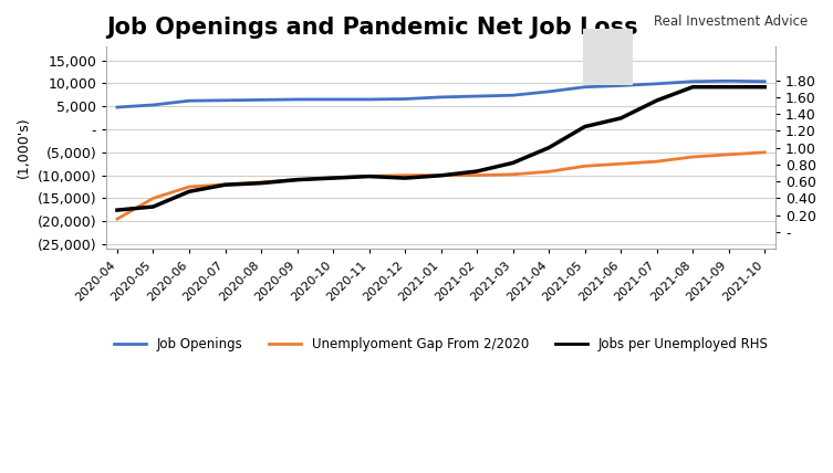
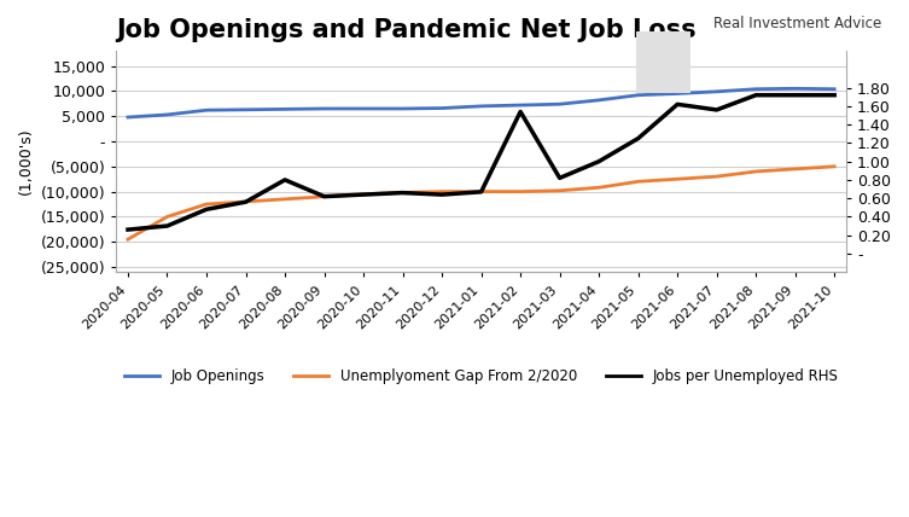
Jobs per Unemployed RHS/2020-08: 0.58 -> 0.80
Jobs per Unemployed RHS/2021-02: 0.72 -> 1.54
Jobs per Unemployed RHS/2021-06: 1.35 -> 1.62
